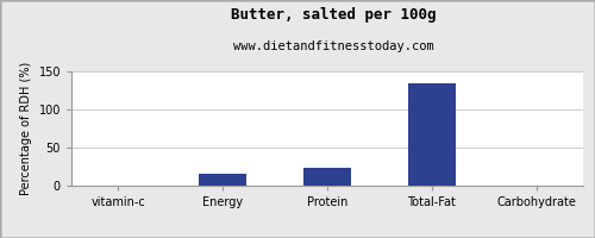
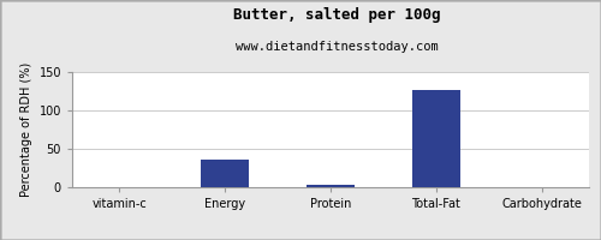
Energy: 16 -> 36
Protein: 24 -> 3
Total-Fat: 134 -> 126
